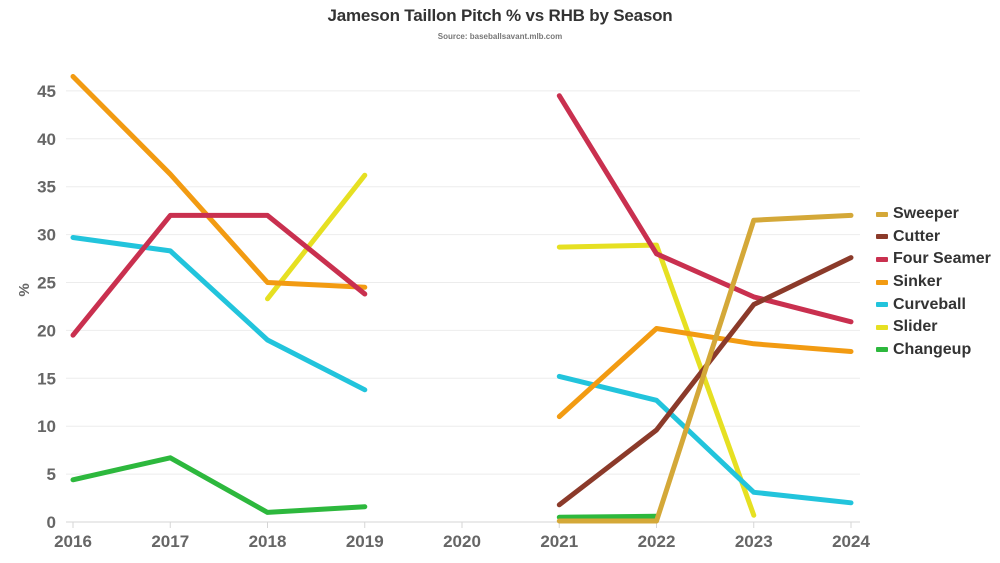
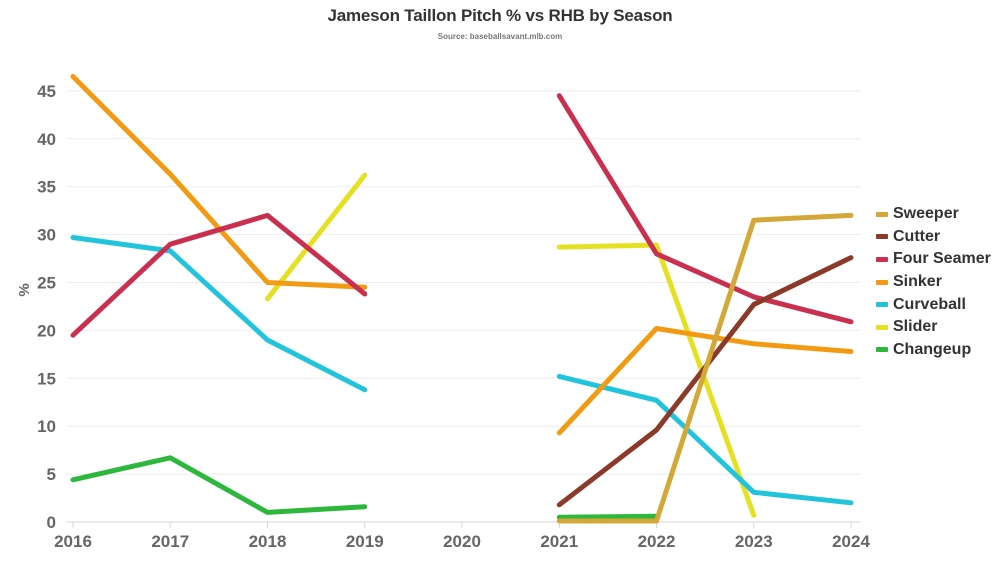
Four Seamer/2017: 32 -> 29
Sinker/2021: 11 -> 9
